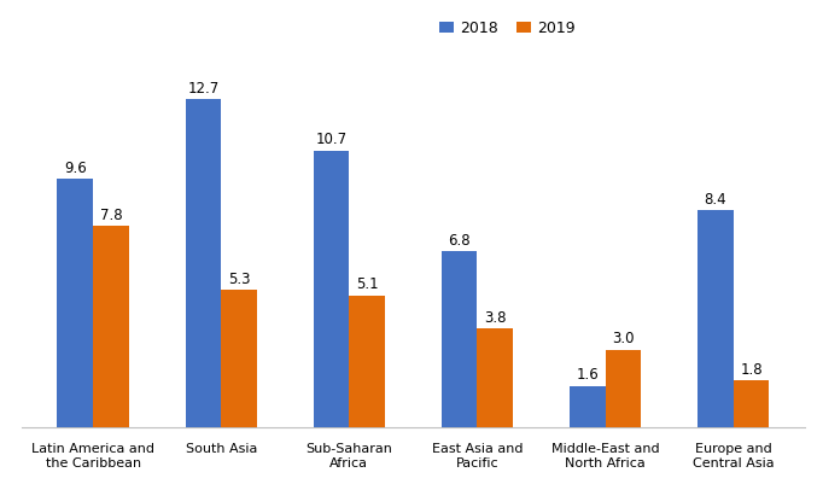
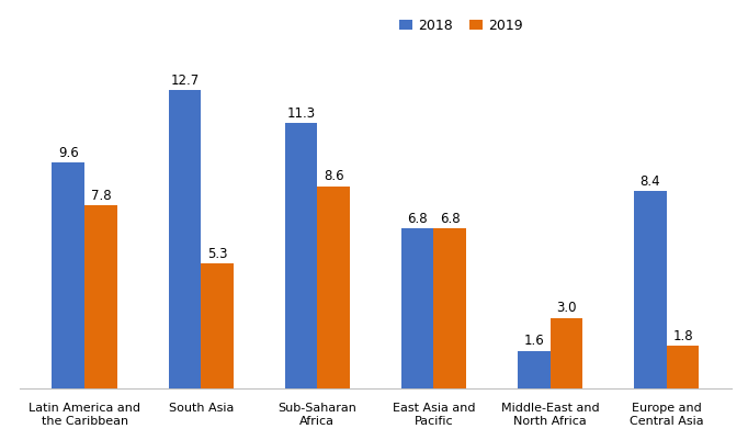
2018/Sub-Saharan Africa: 10.7 -> 11.3
2019/Sub-Saharan Africa: 5.1 -> 8.6
2019/East Asia and Pacific: 3.8 -> 6.8
